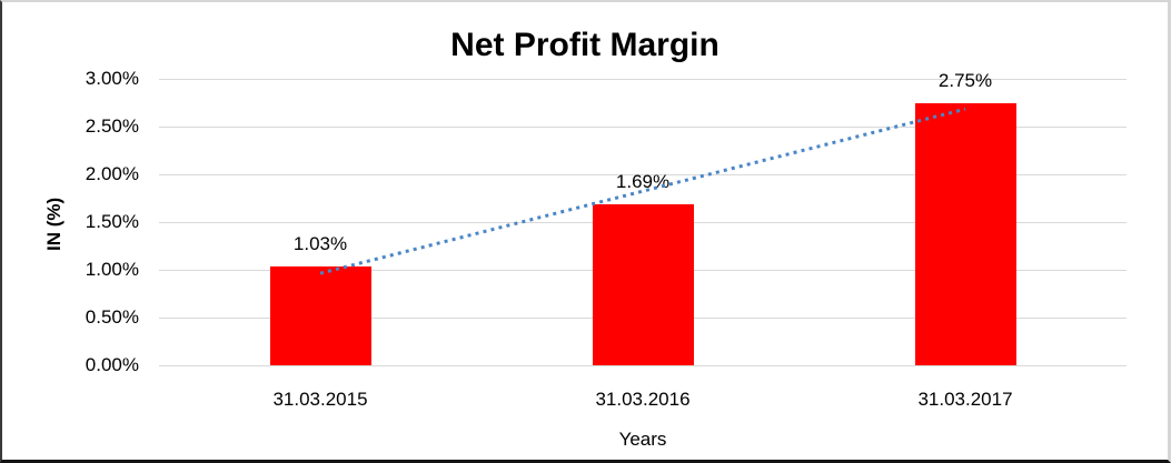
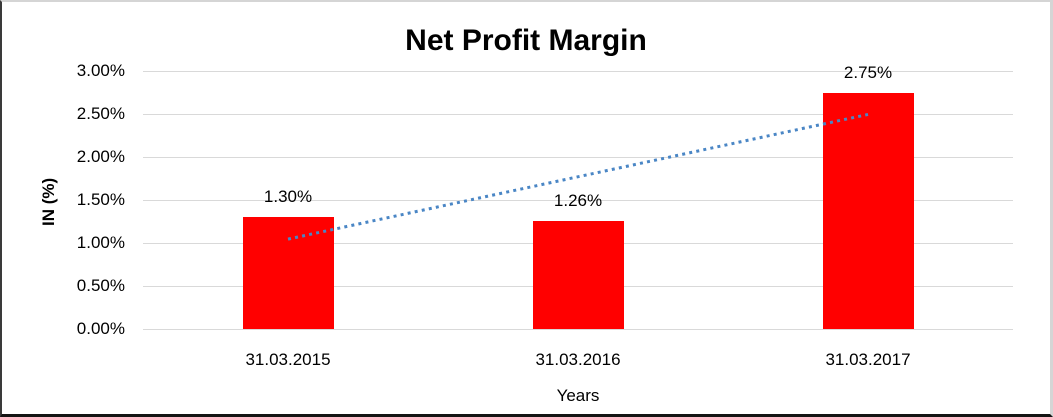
31.03.2015: 1.03% -> 1.30%
31.03.2016: 1.69% -> 1.26%
